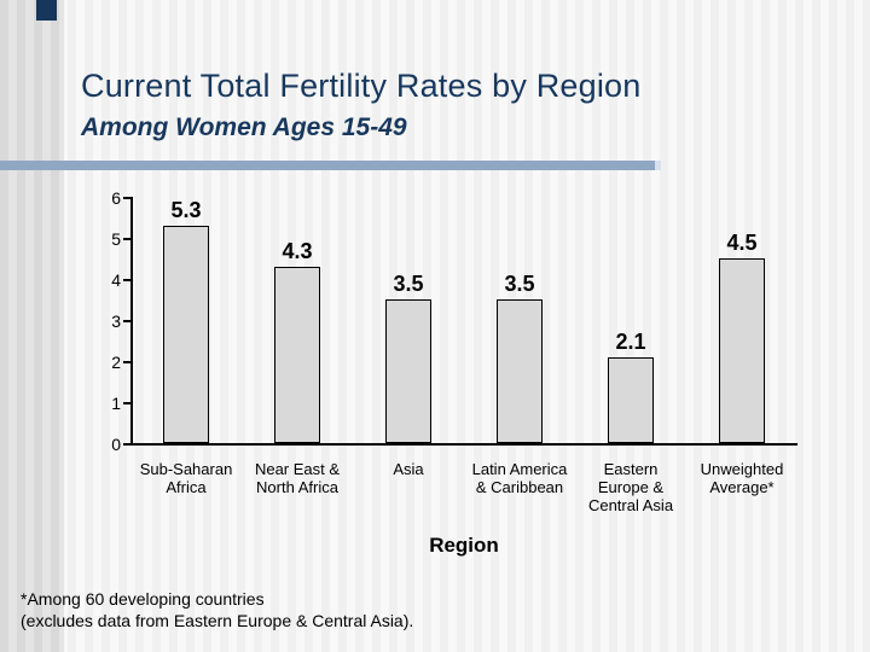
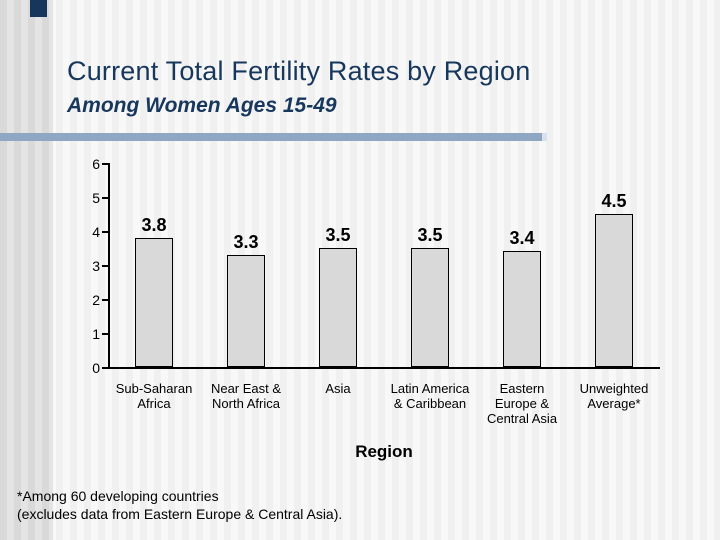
Sub-Saharan Africa: 5.3 -> 3.8
Near East & North Africa: 4.3 -> 3.3
Eastern Europe & Central Asia: 2.1 -> 3.4
